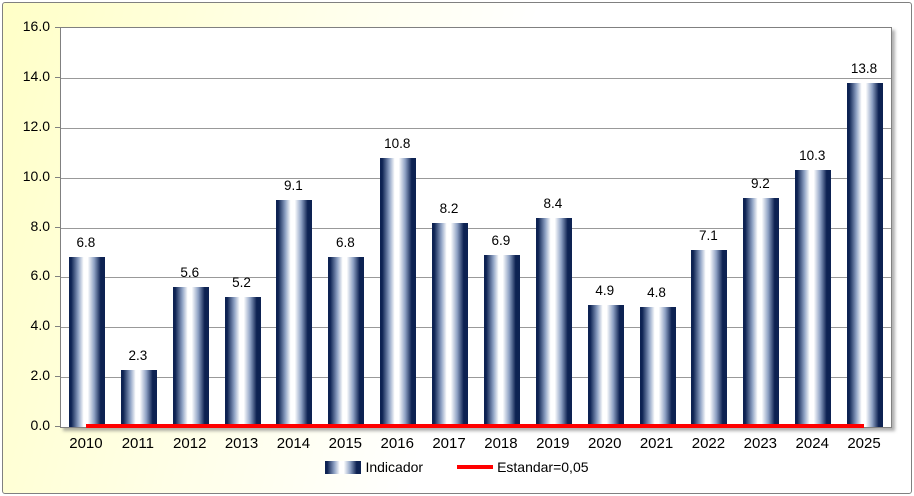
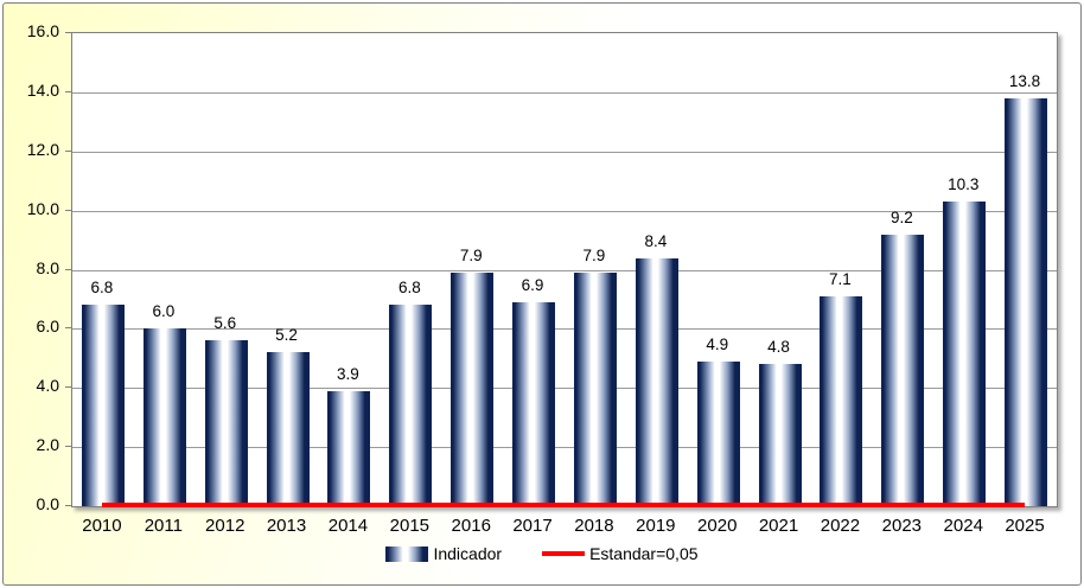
2011: 2.3 -> 6.0
2014: 9.1 -> 3.9
2016: 10.8 -> 7.9
2017: 8.2 -> 6.9
2018: 6.9 -> 7.9
